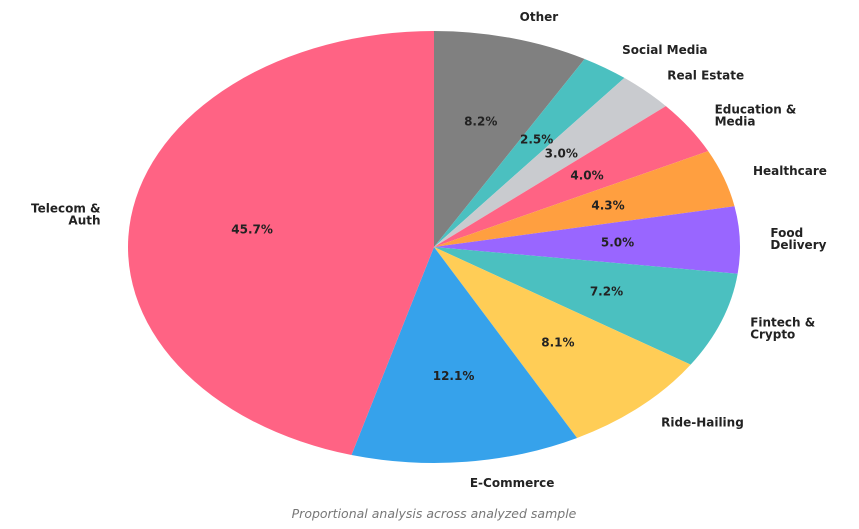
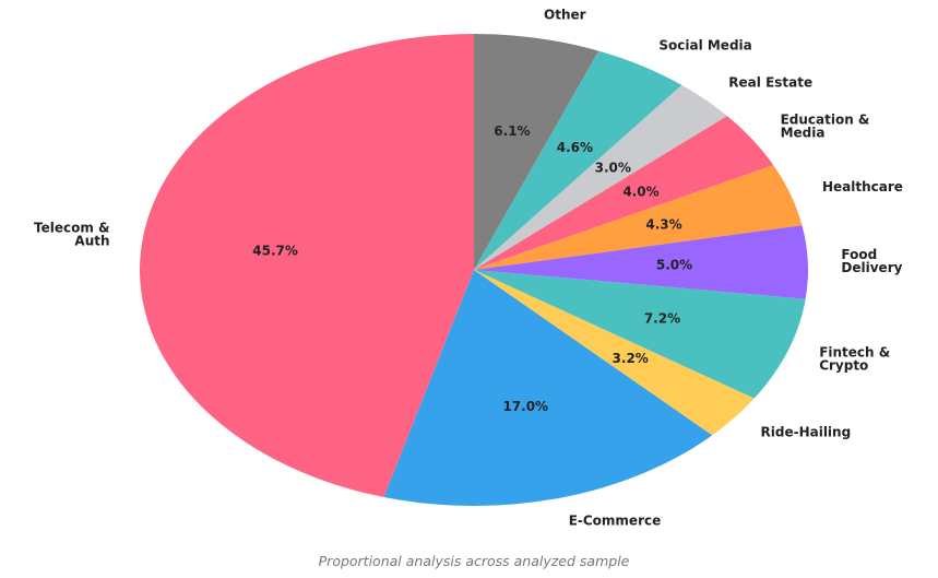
Other: 8.2% -> 6.1%
Social Media: 2.5% -> 4.6%
Ride-Hailing: 8.1% -> 3.2%
E-Commerce: 12.1% -> 17.0%
